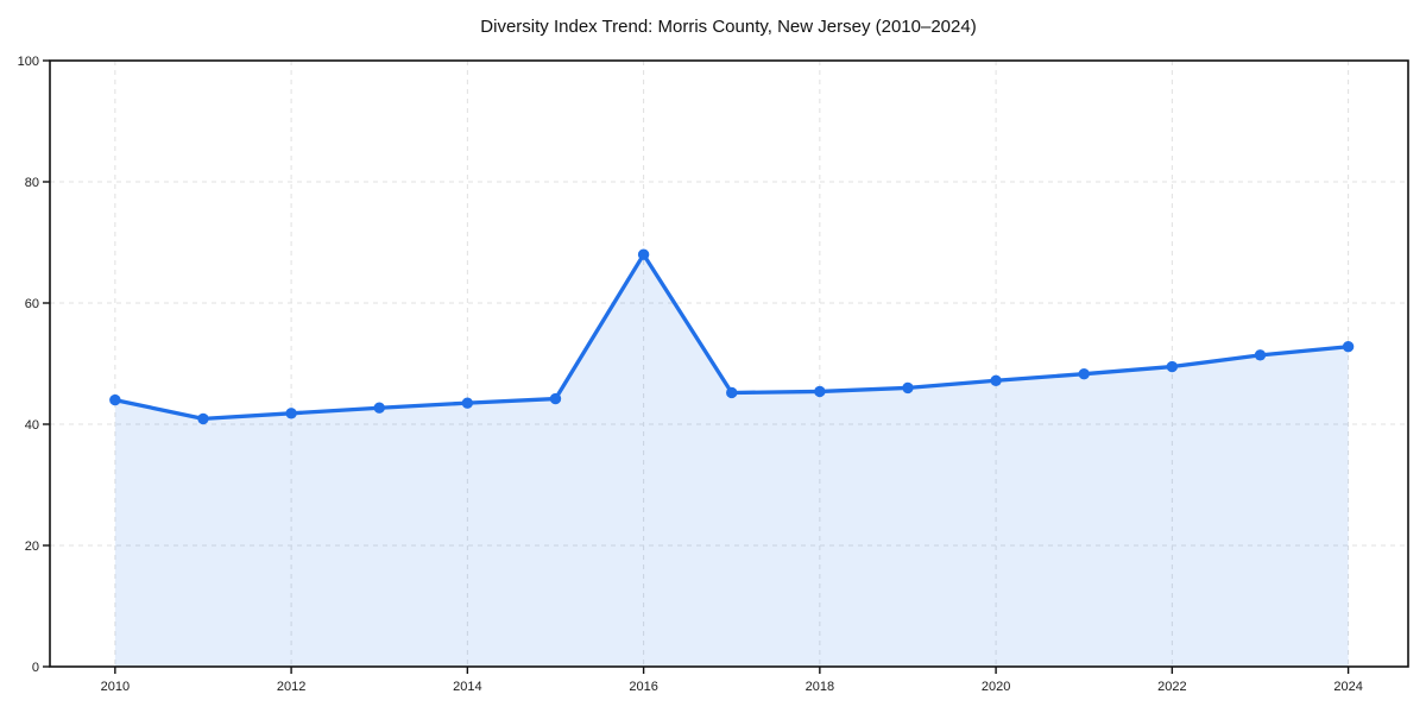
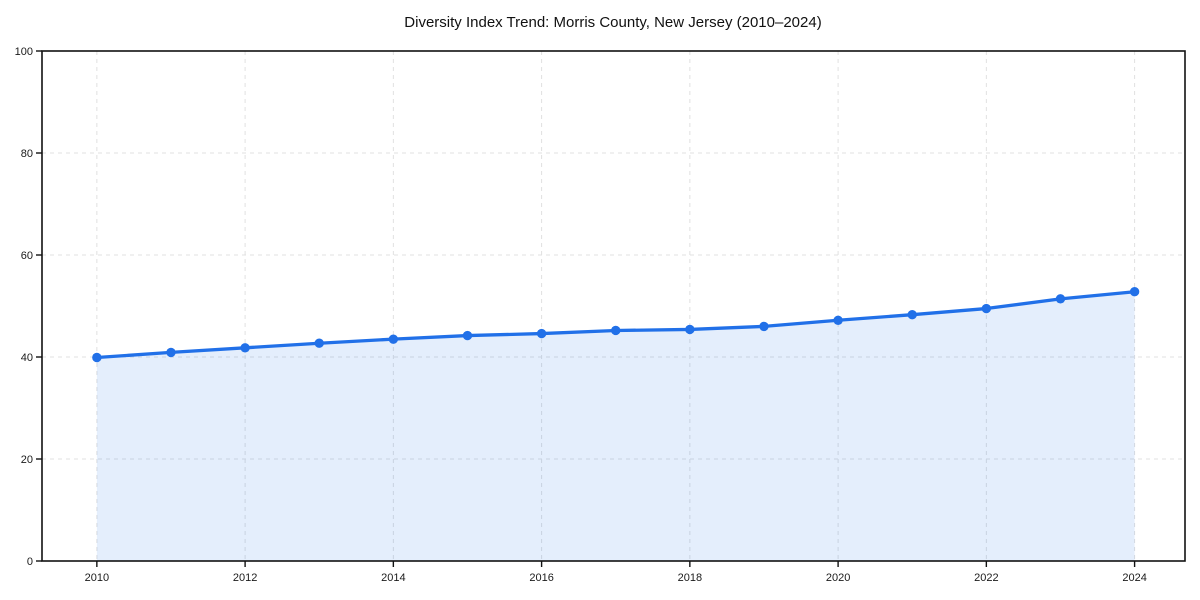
2010: 44 -> 40
2016: 68 -> 45
